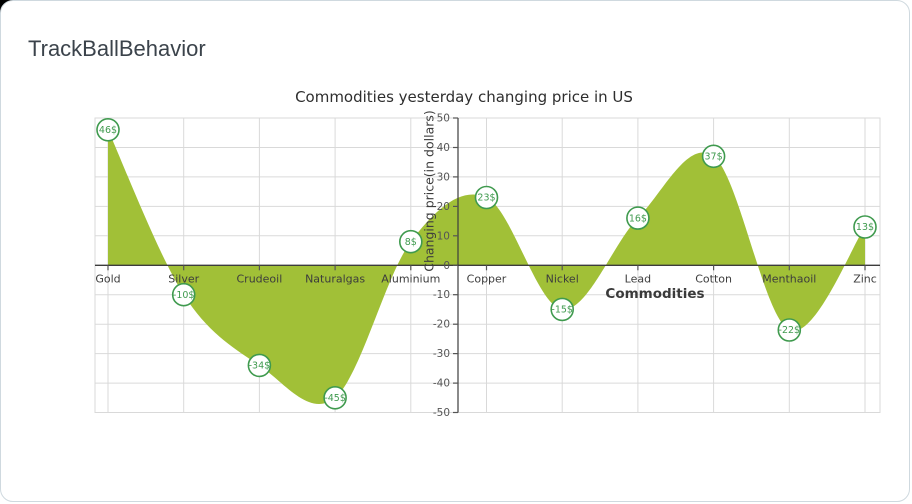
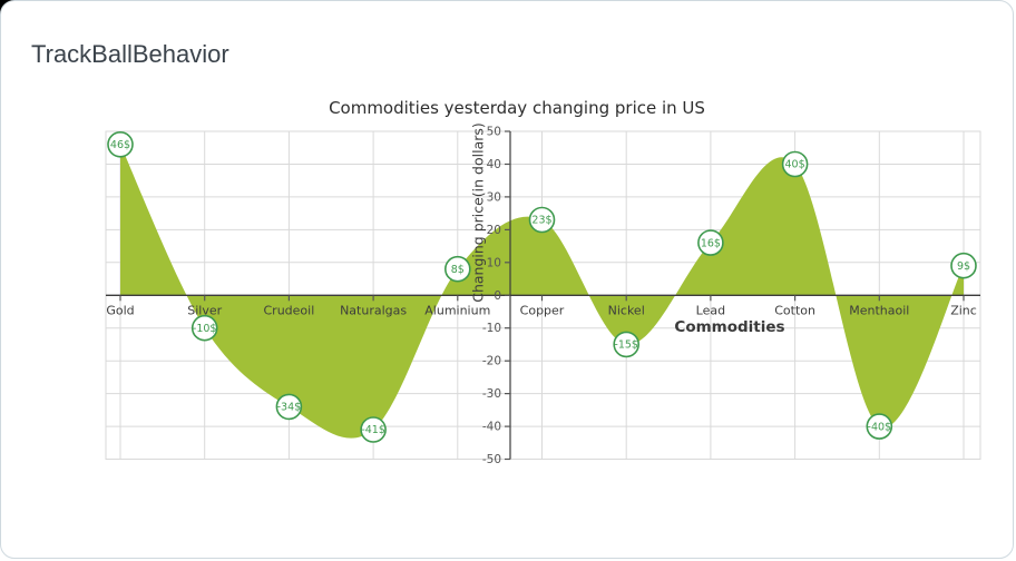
Naturalgas: -45 -> -41
Cotton: 37 -> 40
Menthaoil: -22 -> -40
Zinc: 13 -> 9
